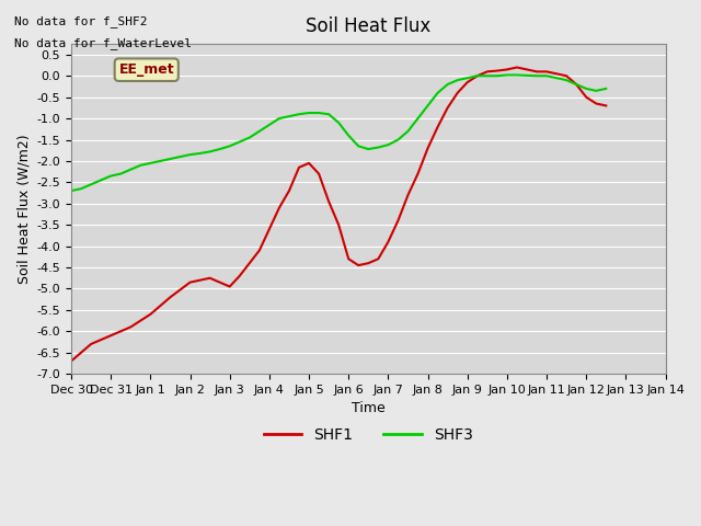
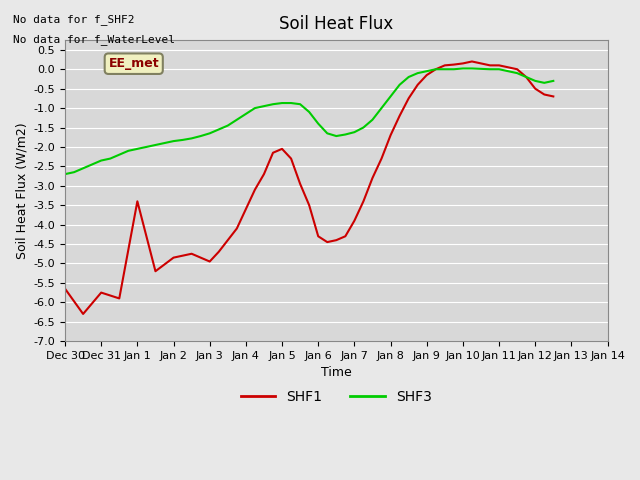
SHF1/Dec 30: -6.70 -> -5.65
SHF1/Dec 31: -6.10 -> -5.75
SHF1/Jan 1: -5.60 -> -3.40
